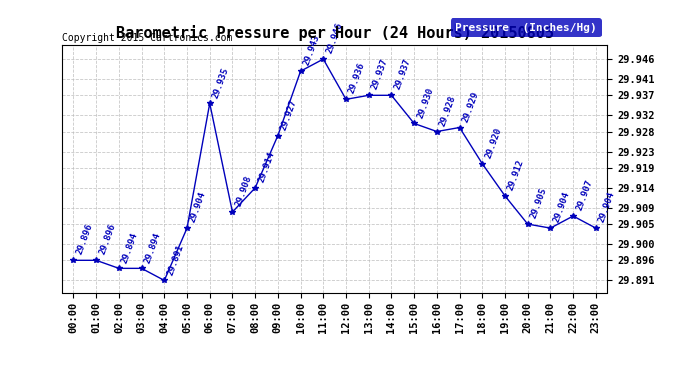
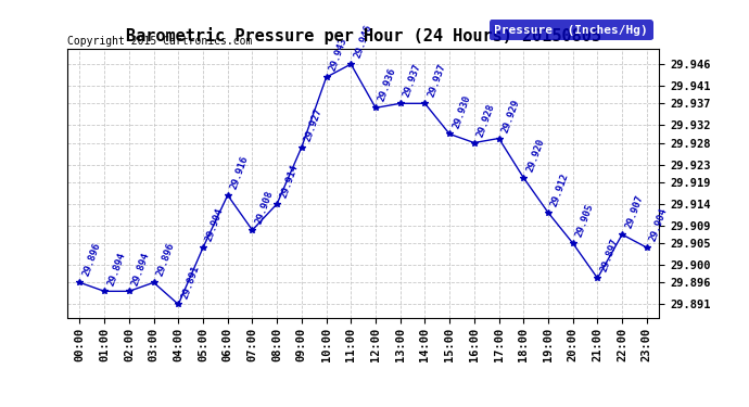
01:00: 29.896 -> 29.894
03:00: 29.894 -> 29.896
06:00: 29.935 -> 29.916
21:00: 29.904 -> 29.897
